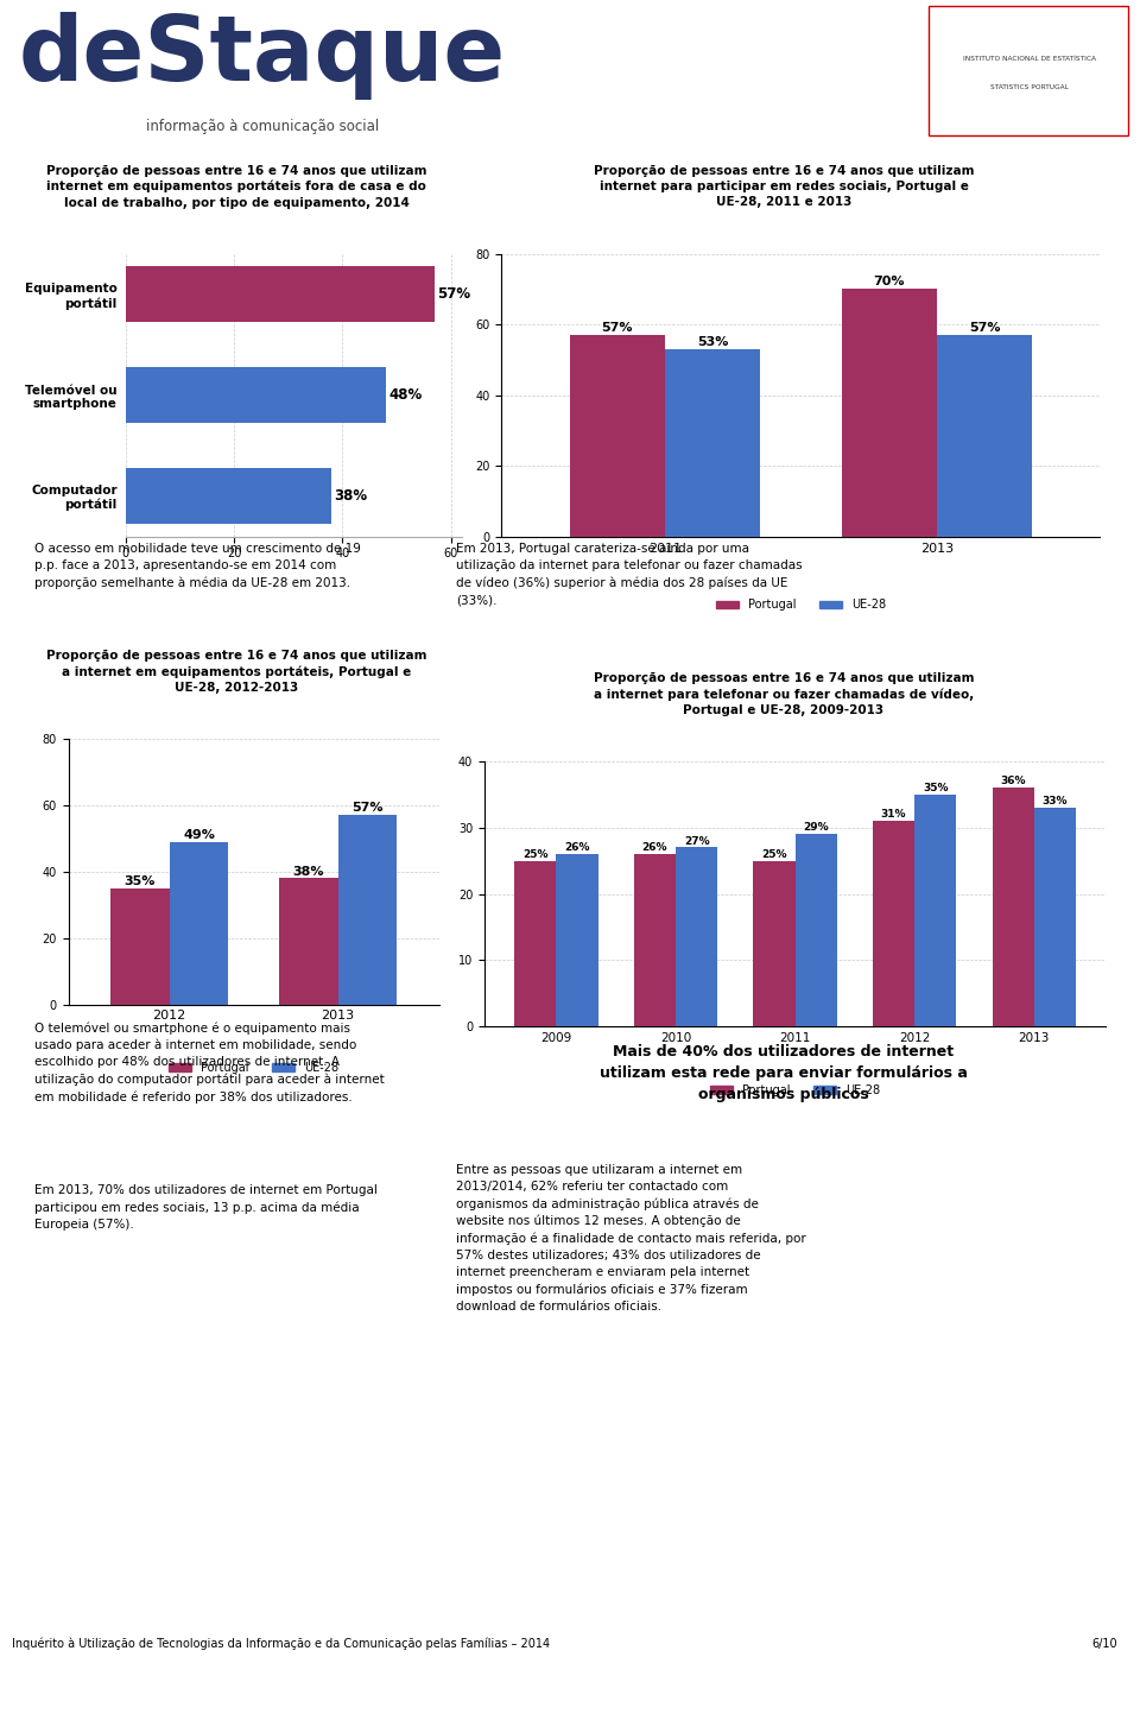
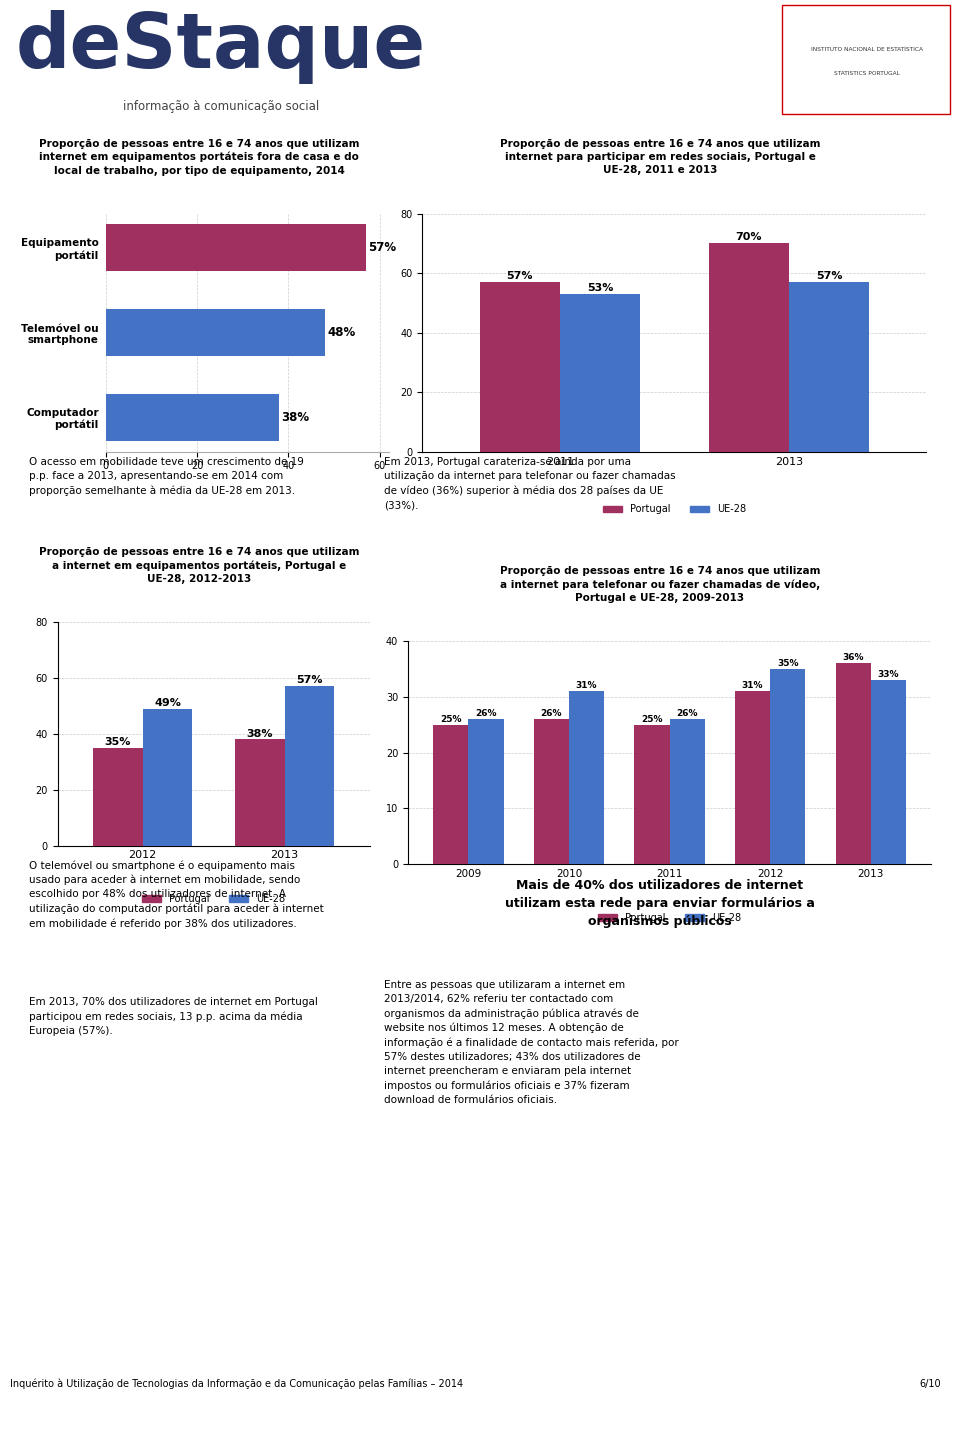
UE-28/2010: 27% -> 31%
UE-28/2011: 29% -> 26%
